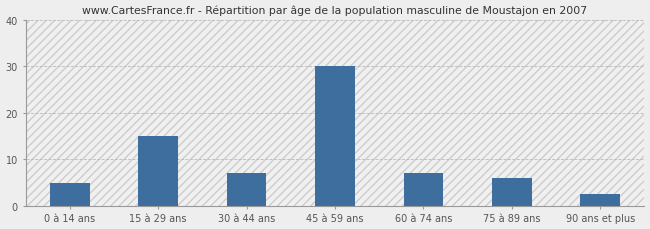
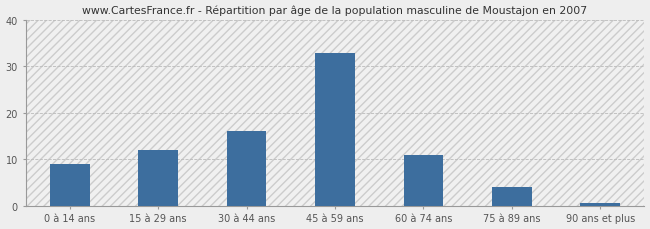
0 à 14 ans: 5.0 -> 9.0
15 à 29 ans: 15.0 -> 12.0
30 à 44 ans: 7.0 -> 16.0
45 à 59 ans: 30.0 -> 33.0
60 à 74 ans: 7.0 -> 11.0
75 à 89 ans: 6.0 -> 4.0
90 ans et plus: 2.5 -> 0.5
